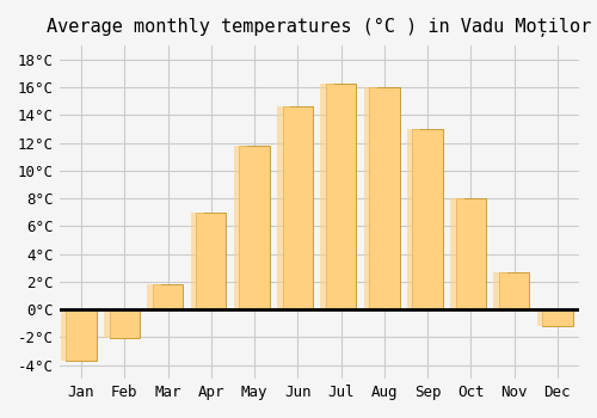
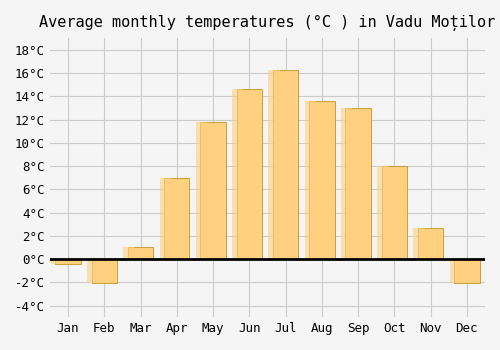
Jan: -3.7°C -> -0.4°C
Mar: 1.8°C -> 1.0°C
Aug: 16.0°C -> 13.6°C
Dec: -1.2°C -> -2.1°C
